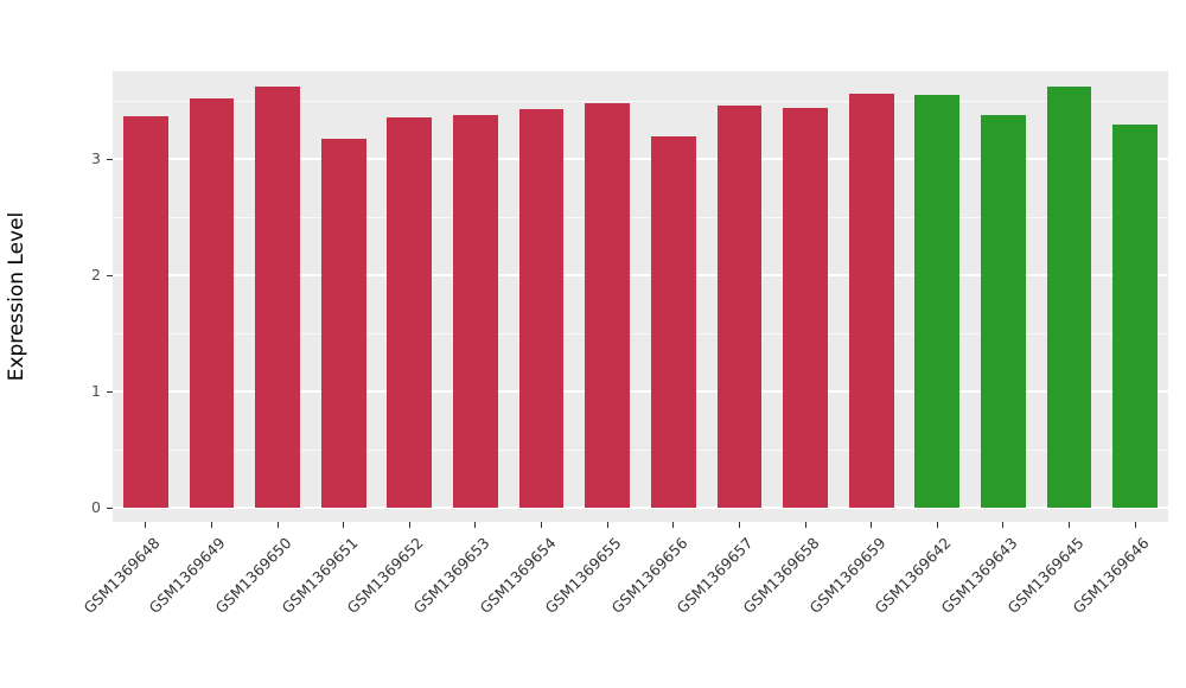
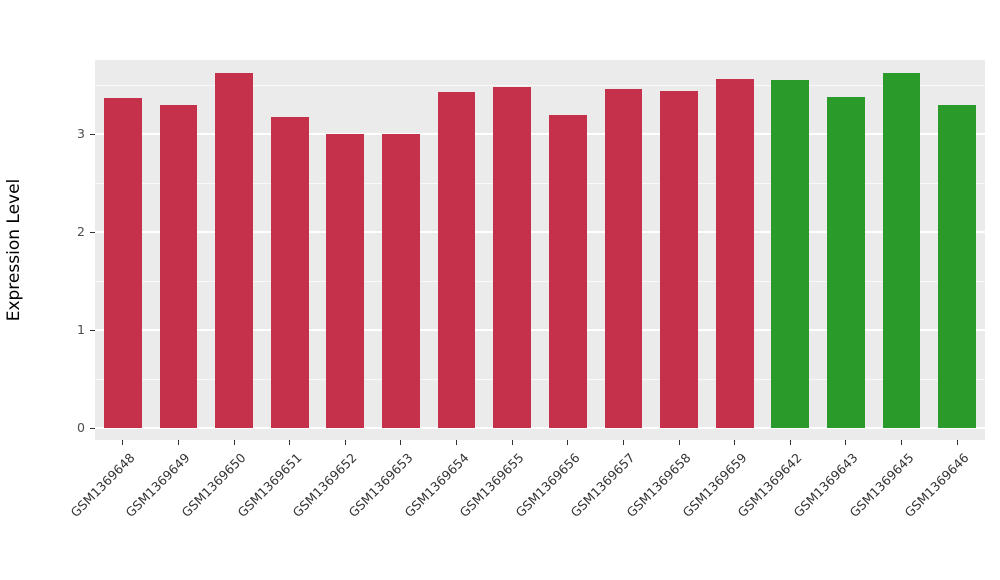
GSM1369649: 3.5 -> 3.3
GSM1369652: 3.4 -> 3.0
GSM1369653: 3.4 -> 3.0
